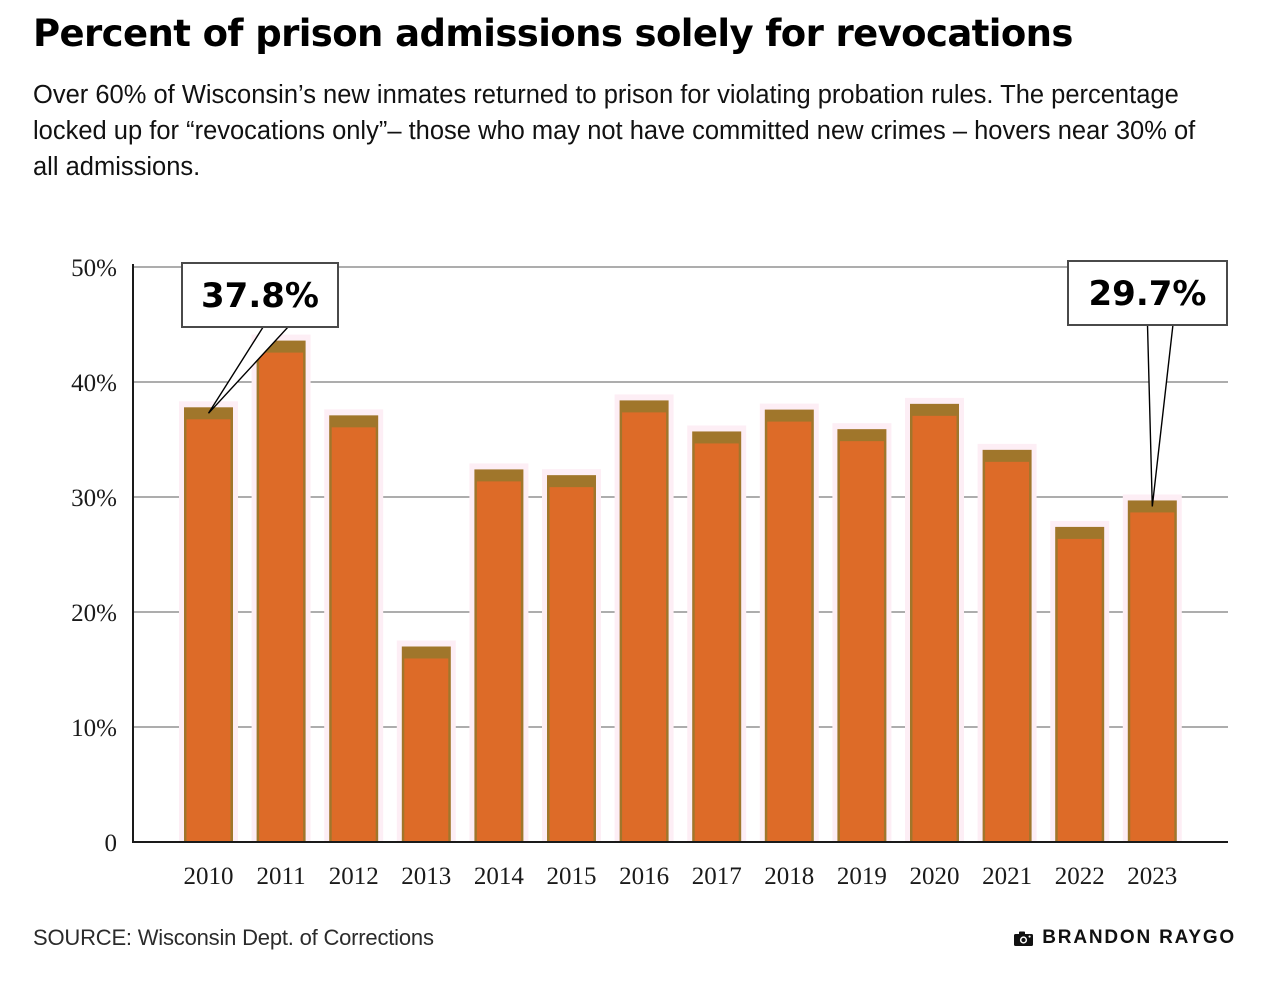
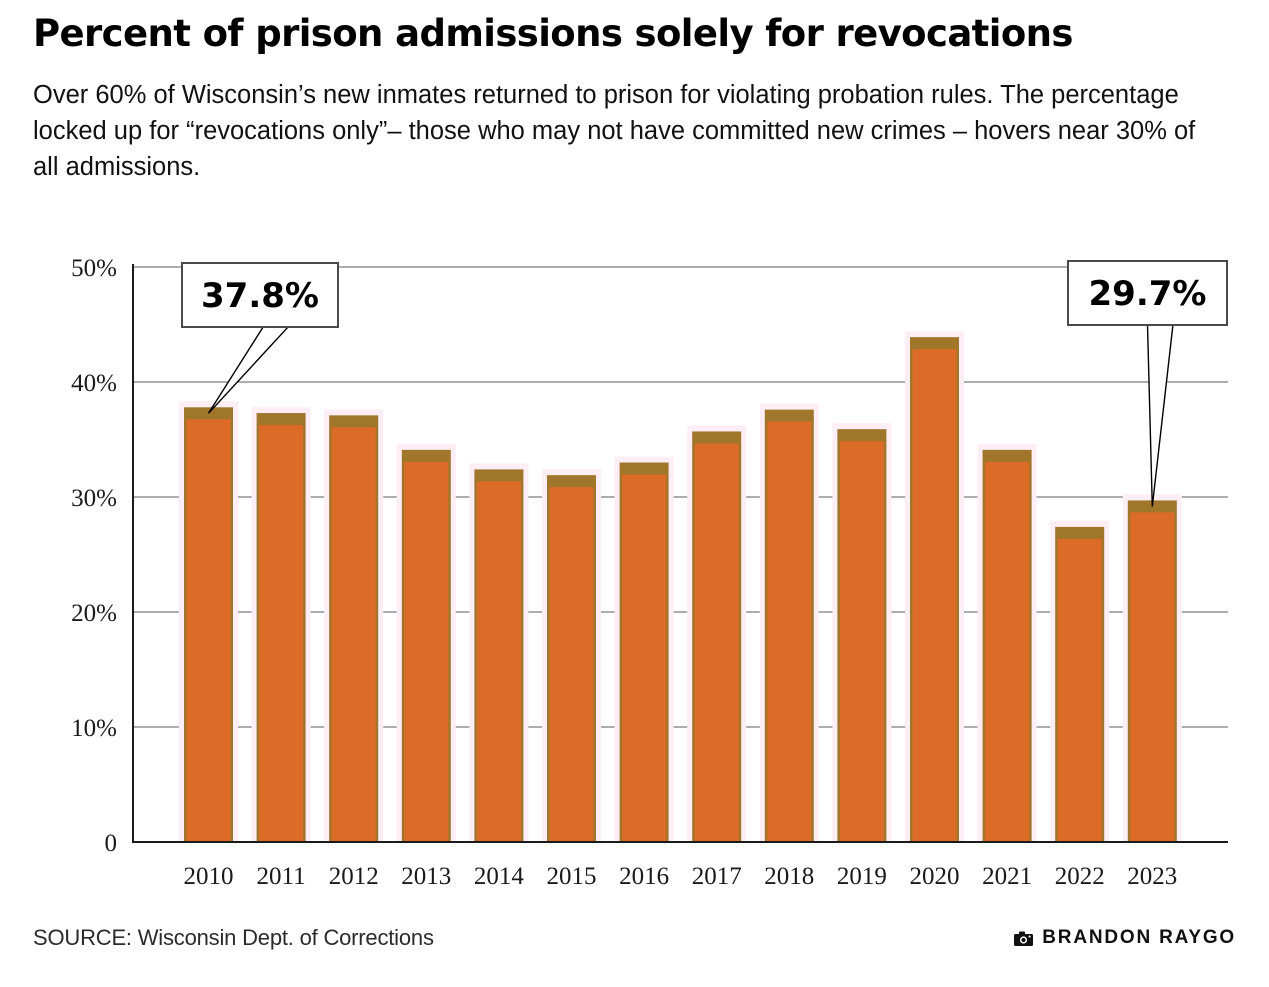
2011: 43.6% -> 37.3%
2013: 17.0% -> 34.1%
2016: 38.4% -> 33.0%
2020: 38.1% -> 43.9%
